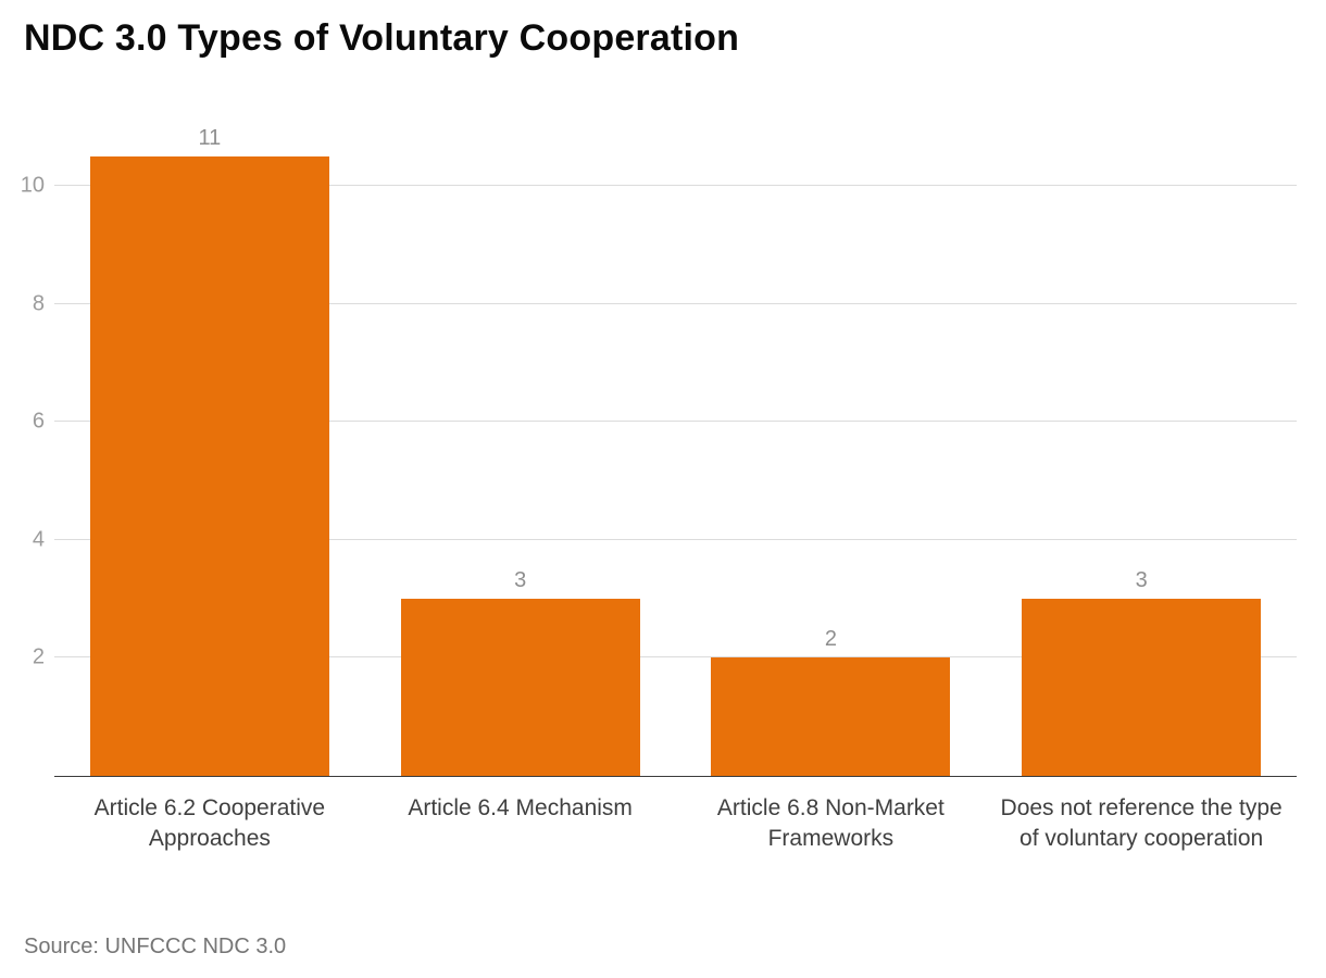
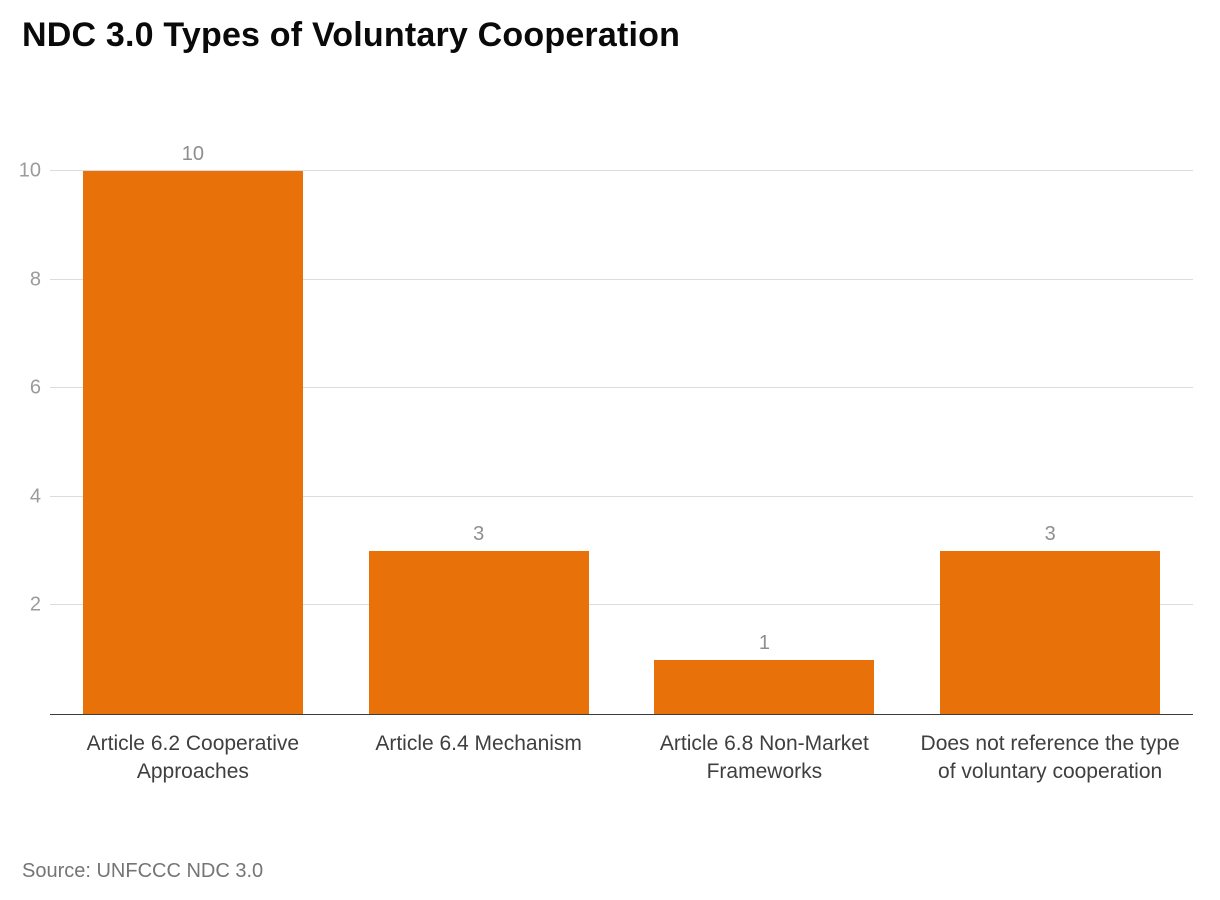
Article 6.2 Cooperative Approaches: 11 -> 10
Article 6.8 Non-Market Frameworks: 2 -> 1
